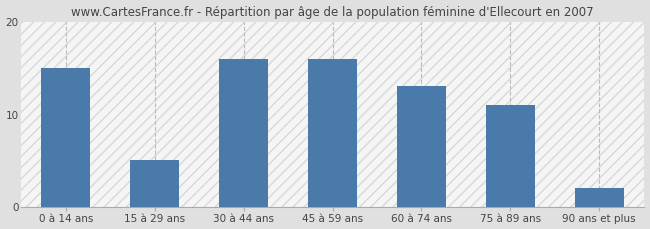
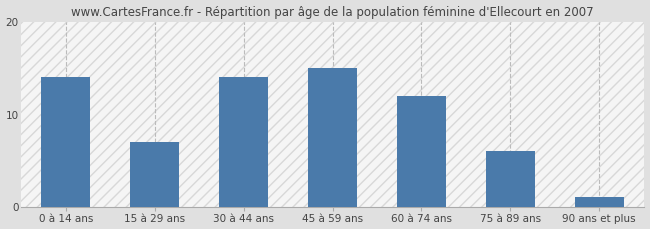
0 à 14 ans: 15 -> 14
15 à 29 ans: 5 -> 7
30 à 44 ans: 16 -> 14
45 à 59 ans: 16 -> 15
60 à 74 ans: 13 -> 12
75 à 89 ans: 11 -> 6
90 ans et plus: 2 -> 1
